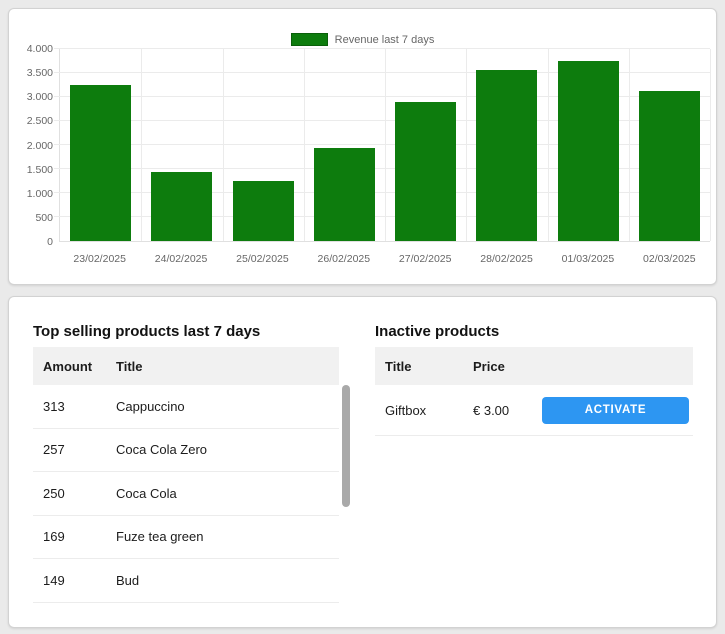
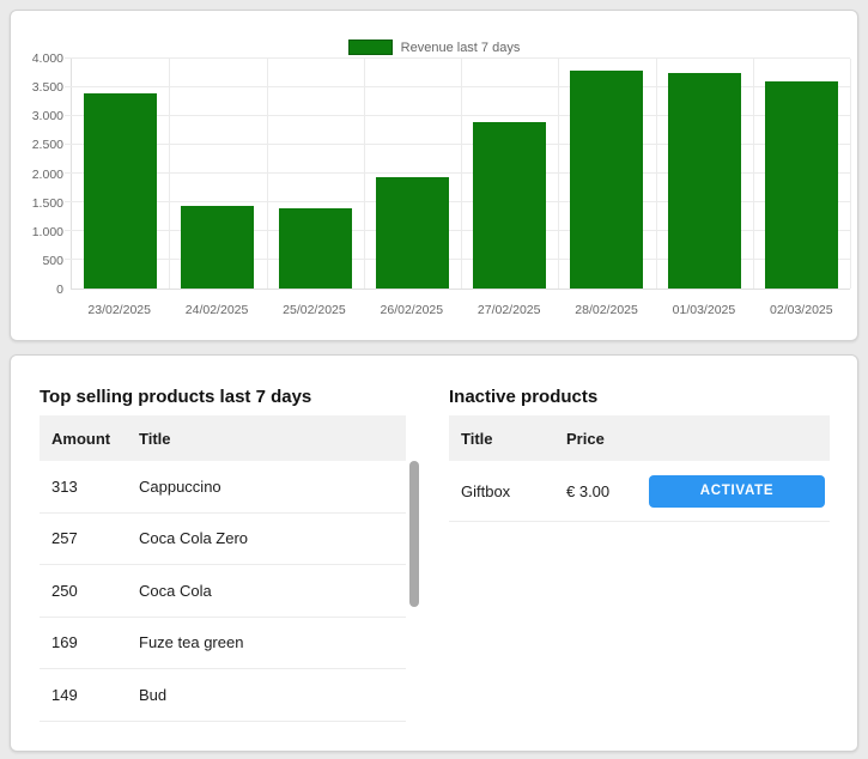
23/02/2025: 3200 -> 3400
25/02/2025: 1200 -> 1400
28/02/2025: 3600 -> 3800
02/03/2025: 3100 -> 3600
